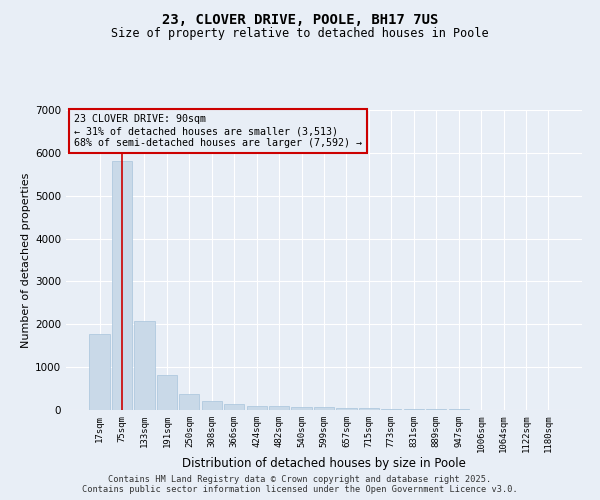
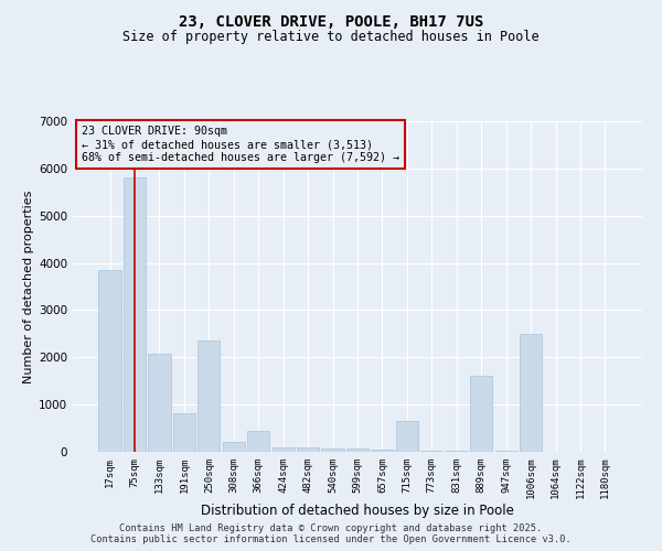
17sqm: 1780 -> 3850
250sqm: 370 -> 2350
366sqm: 140 -> 450
715sqm: 40 -> 650
889sqm: 20 -> 1600
1006sqm: 10 -> 2500
